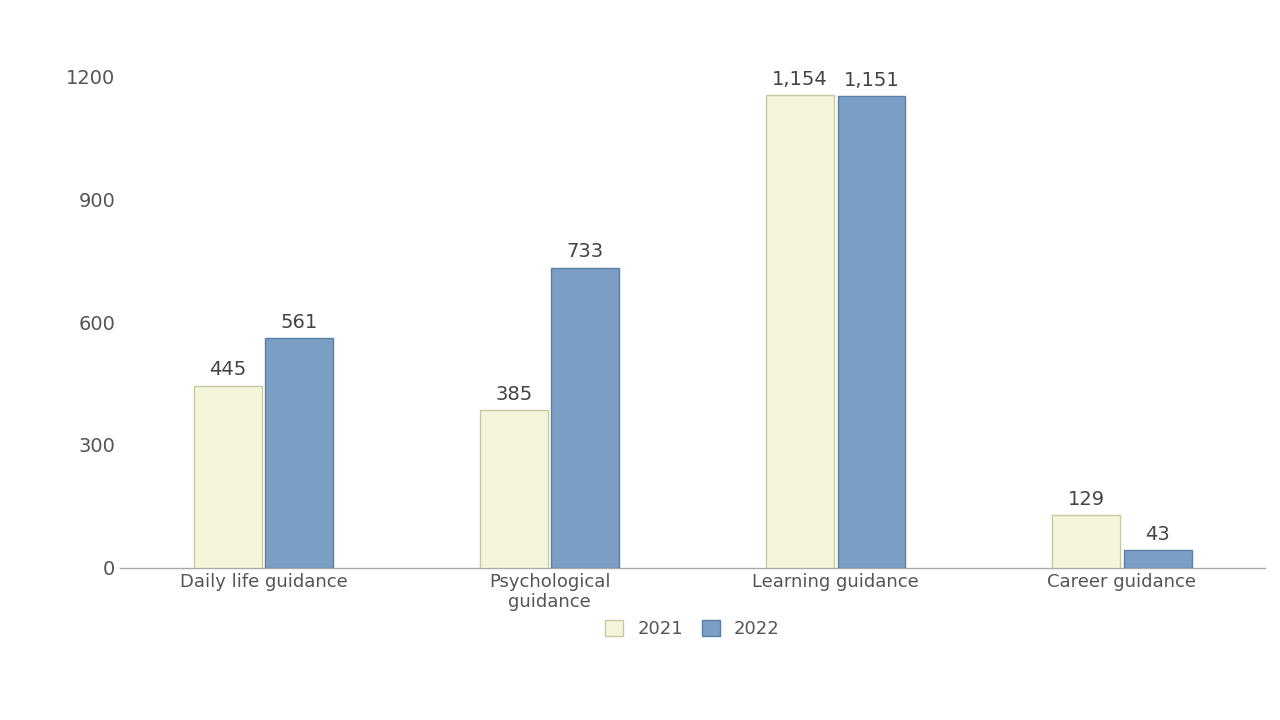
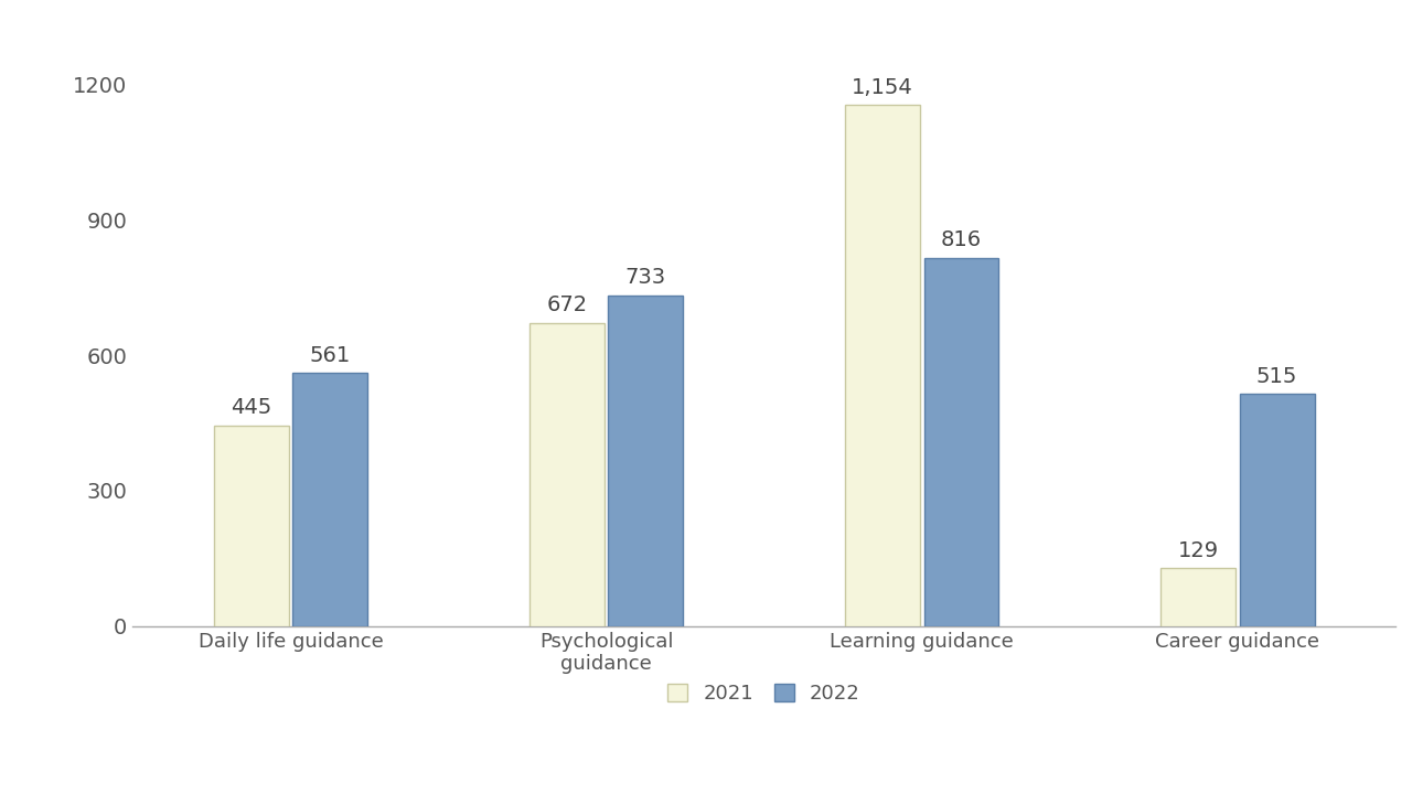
2021/Psychological guidance: 385 -> 672
2022/Learning guidance: 1,151 -> 816
2022/Career guidance: 43 -> 515
